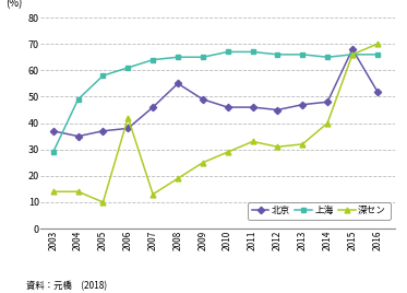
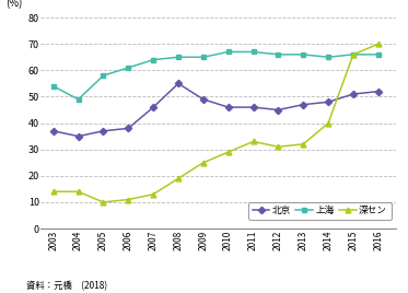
上海/2003: 29 -> 54
深セン/2006: 42 -> 11
北京/2015: 68 -> 51
